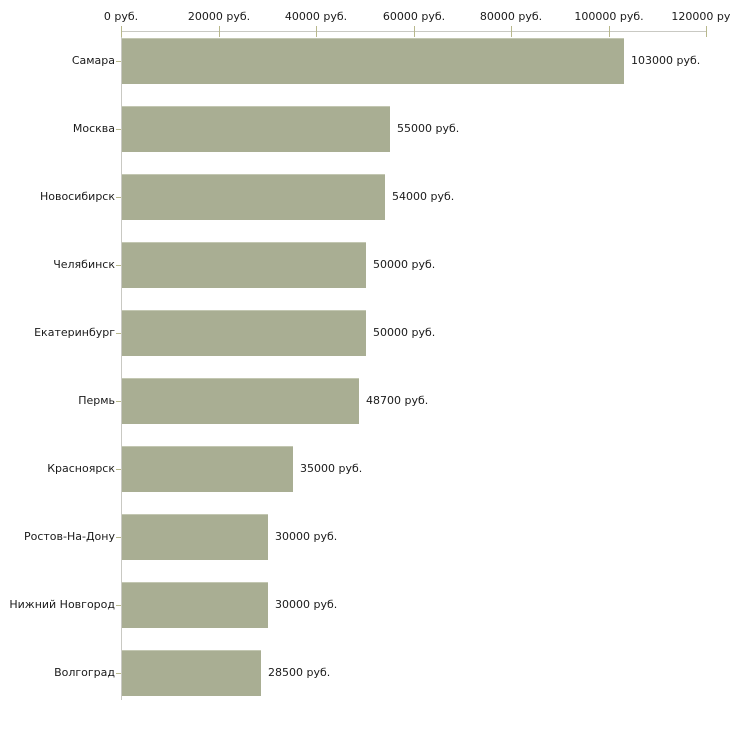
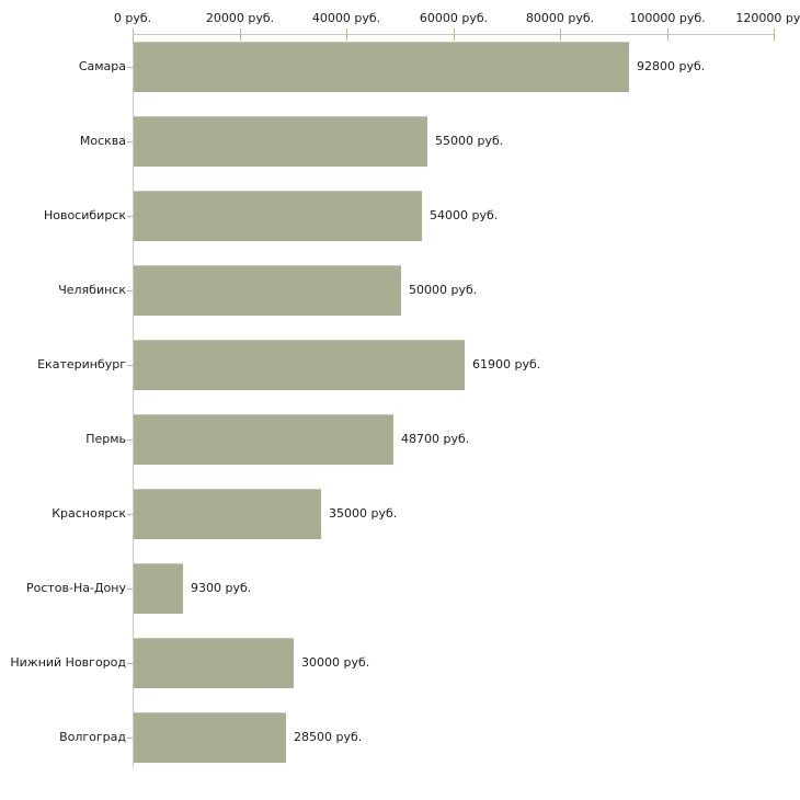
Самара: 103000 -> 92800
Екатеринбург: 50000 -> 61900
Ростов-На-Дону: 30000 -> 9300
